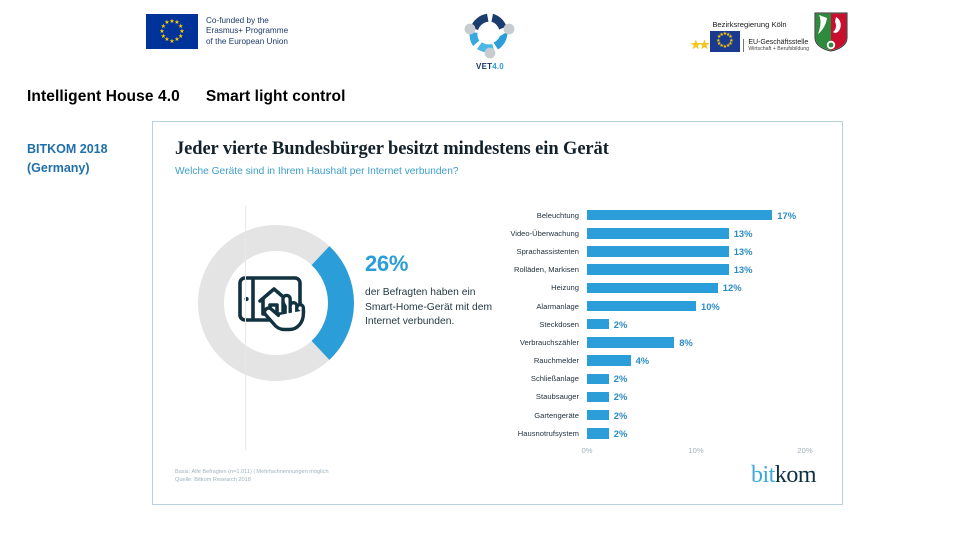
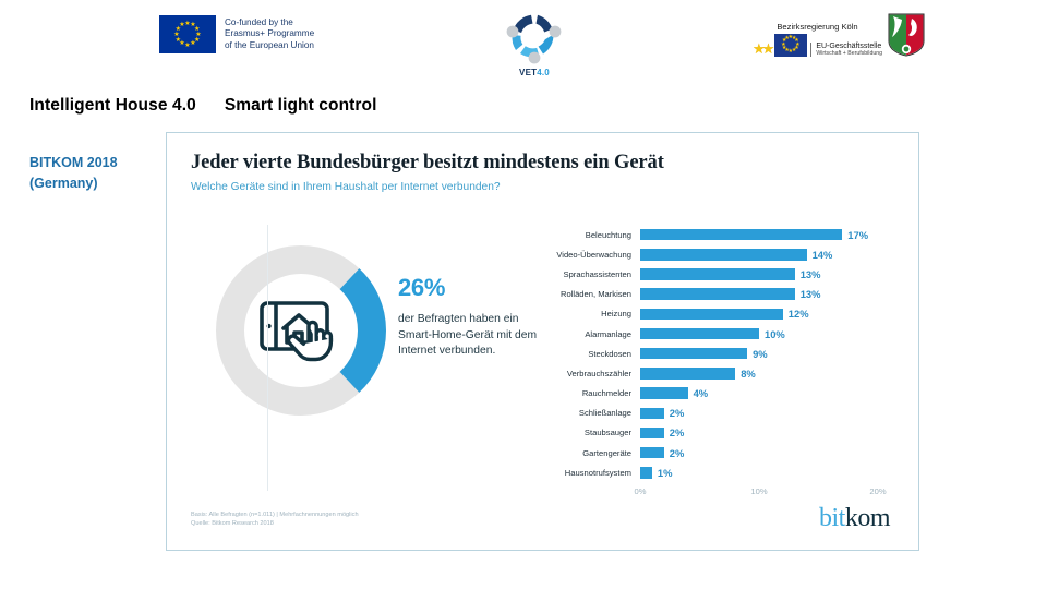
Video-Überwachung: 13% -> 14%
Steckdosen: 2% -> 9%
Hausnotrufsystem: 2% -> 1%
